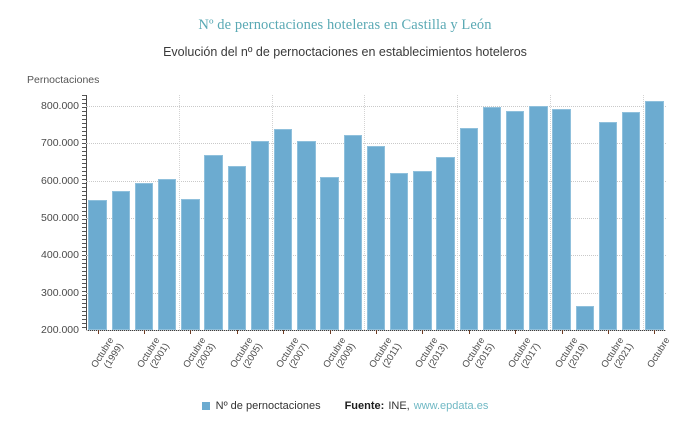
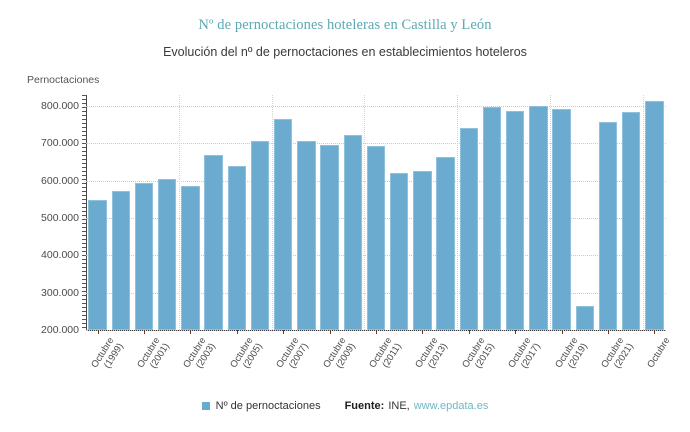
Octubre (2003): 550000 -> 590000
Octubre (2007): 740000 -> 770000
Octubre (2009): 610000 -> 700000
